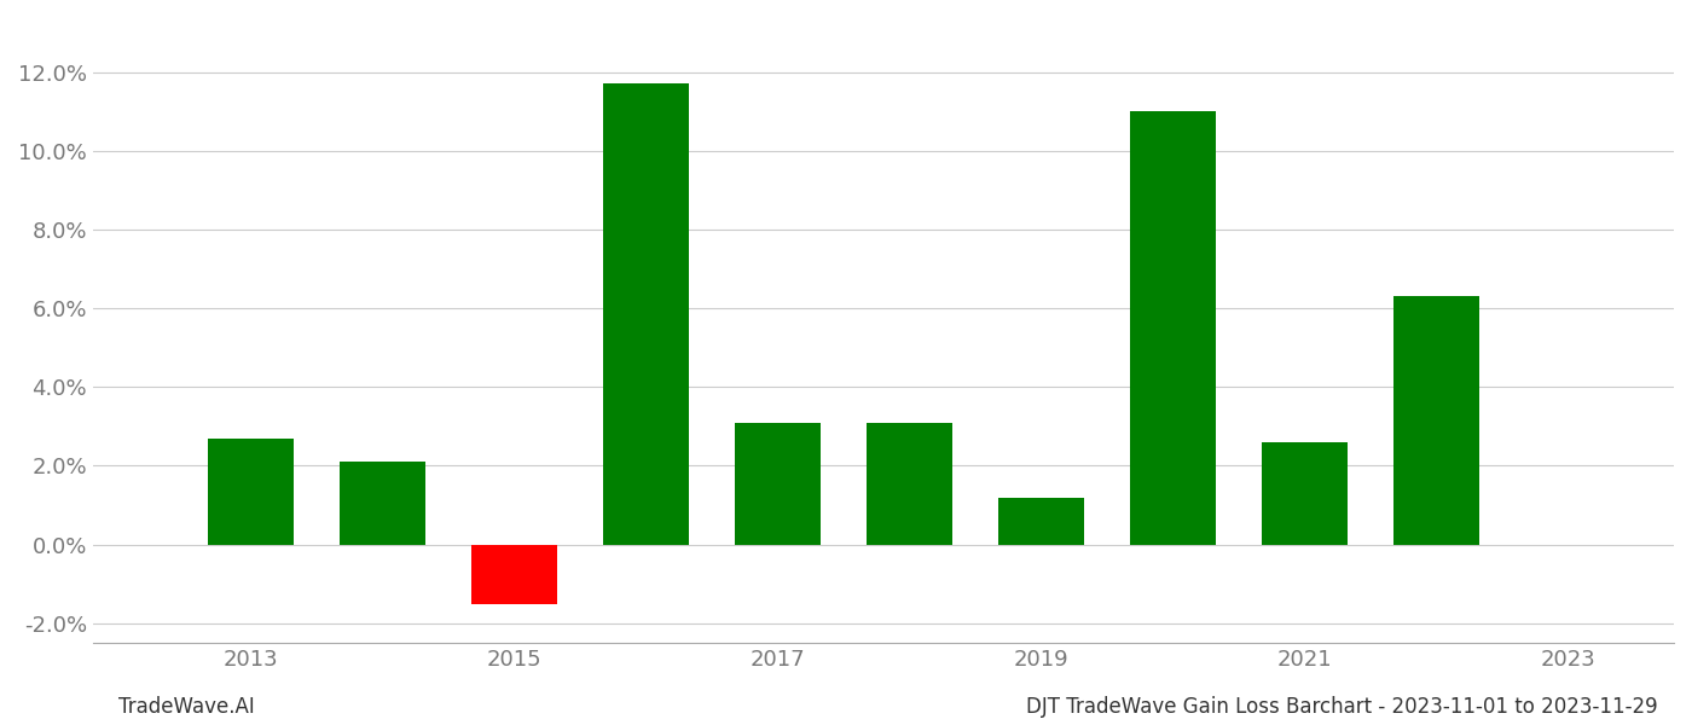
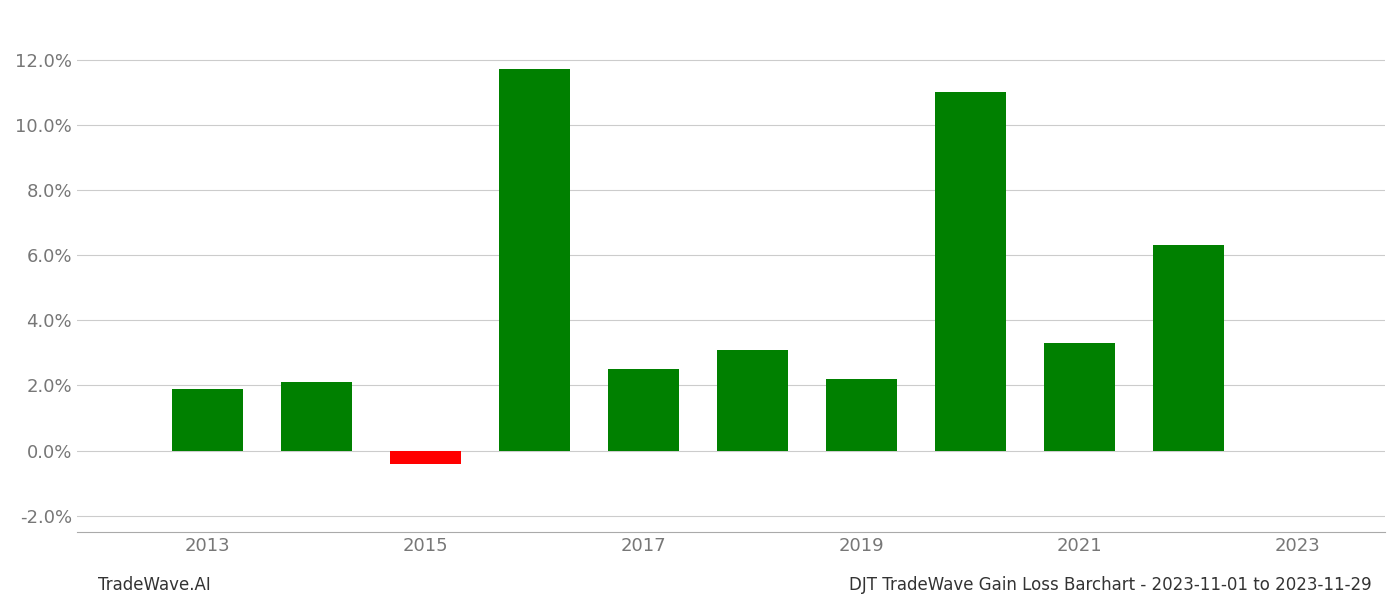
2013: 2.7% -> 1.9%
2015: -1.5% -> -0.4%
2017: 3.1% -> 2.5%
2019: 1.2% -> 2.2%
2021: 2.6% -> 3.3%
